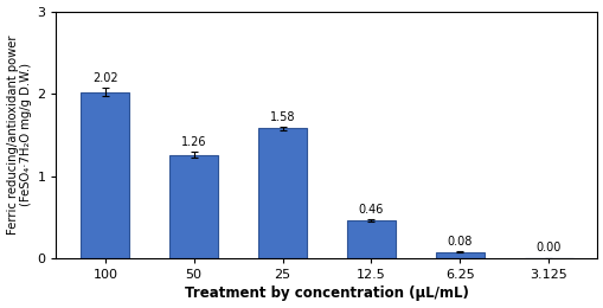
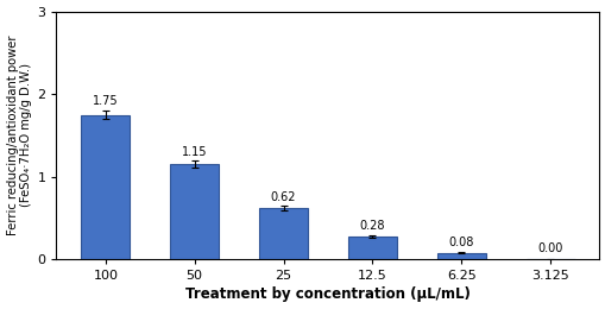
100: 2.02 -> 1.75
50: 1.26 -> 1.15
25: 1.58 -> 0.62
12.5: 0.46 -> 0.28
